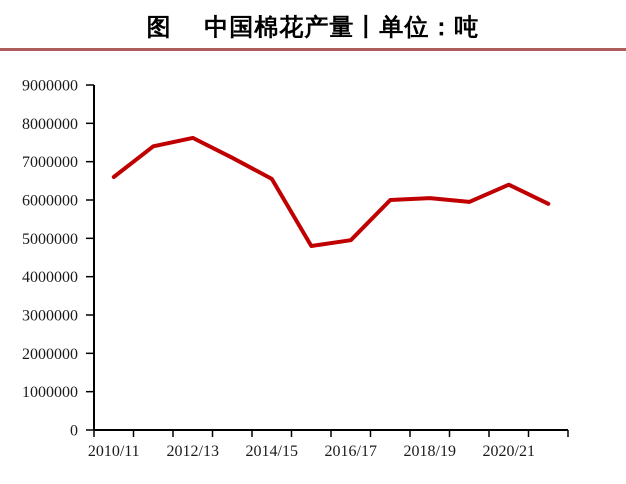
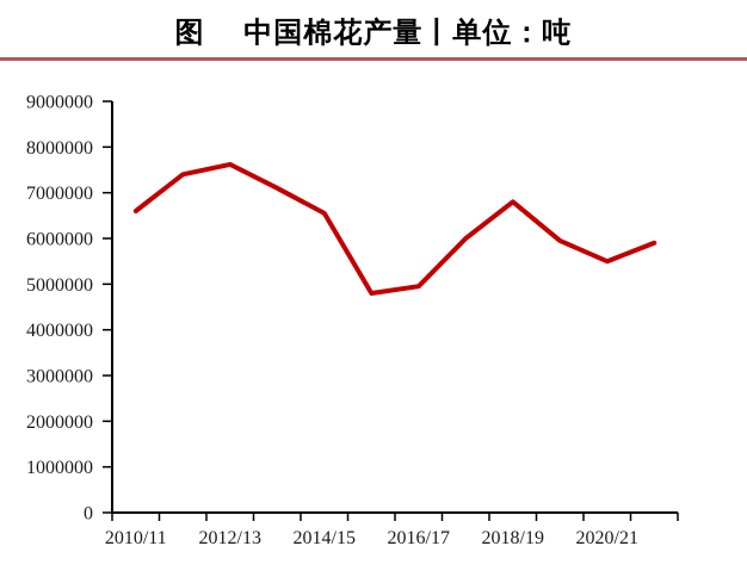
2018/19: 6000000 -> 6800000
2020/21: 6400000 -> 5500000
